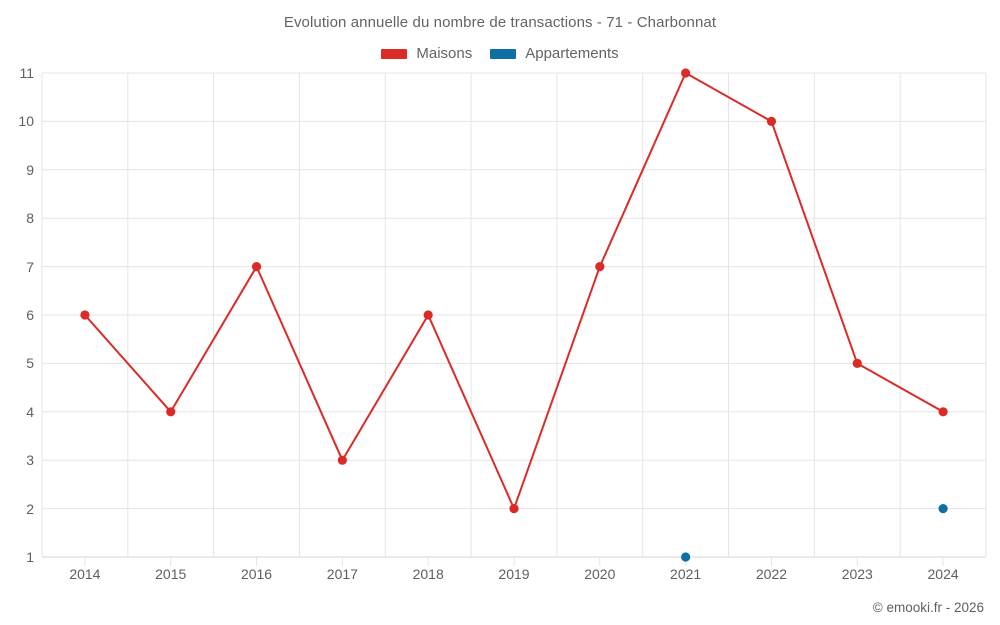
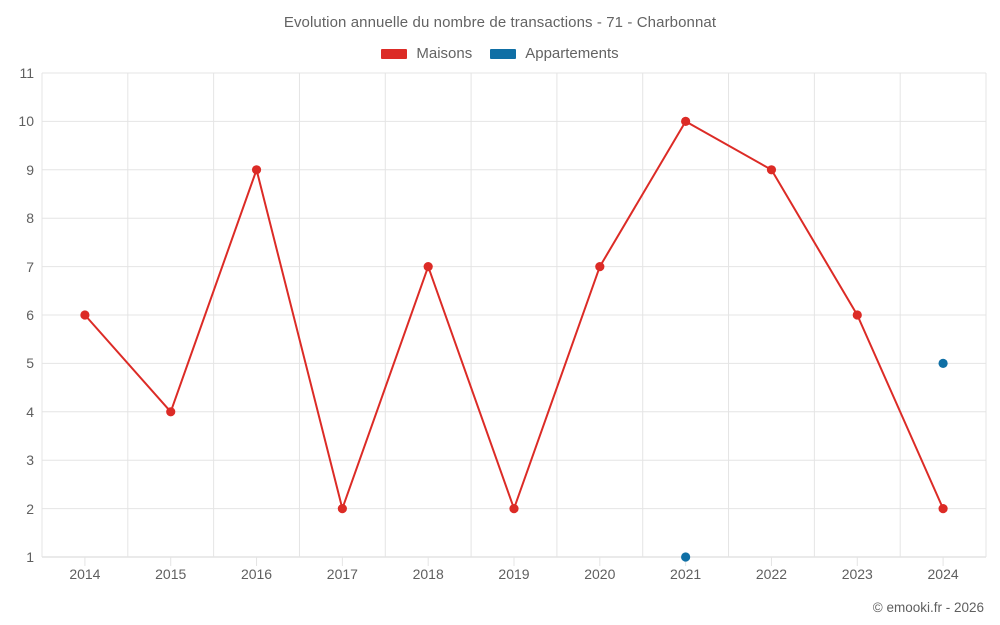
Maisons/2016: 7 -> 9
Maisons/2017: 3 -> 2
Maisons/2018: 6 -> 7
Maisons/2021: 11 -> 10
Maisons/2022: 10 -> 9
Maisons/2023: 5 -> 6
Maisons/2024: 4 -> 2
Appartements/2024: 2 -> 5
